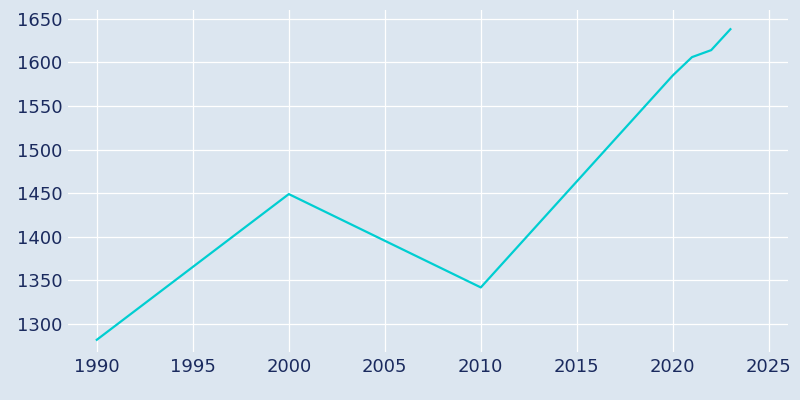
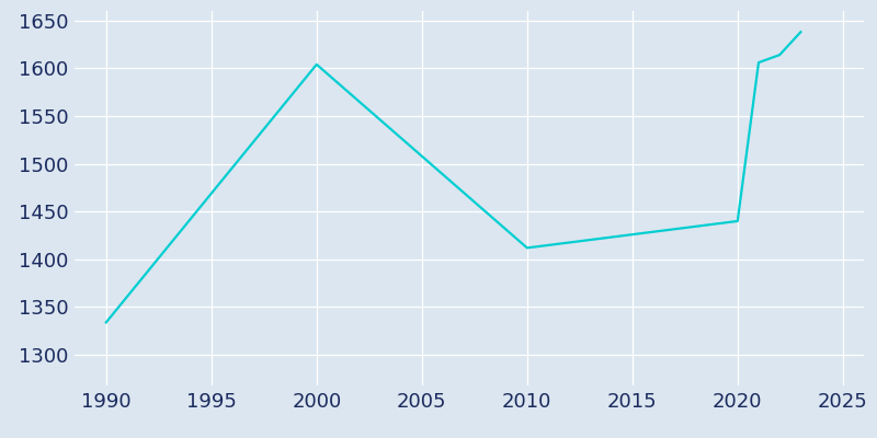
1990: 1282 -> 1334
2000: 1449 -> 1604
2010: 1342 -> 1412
2020: 1585 -> 1440
